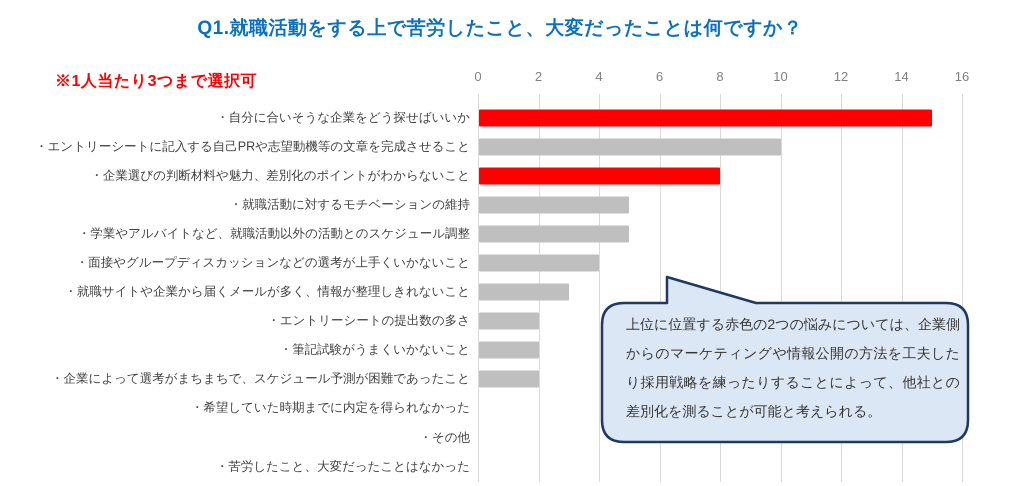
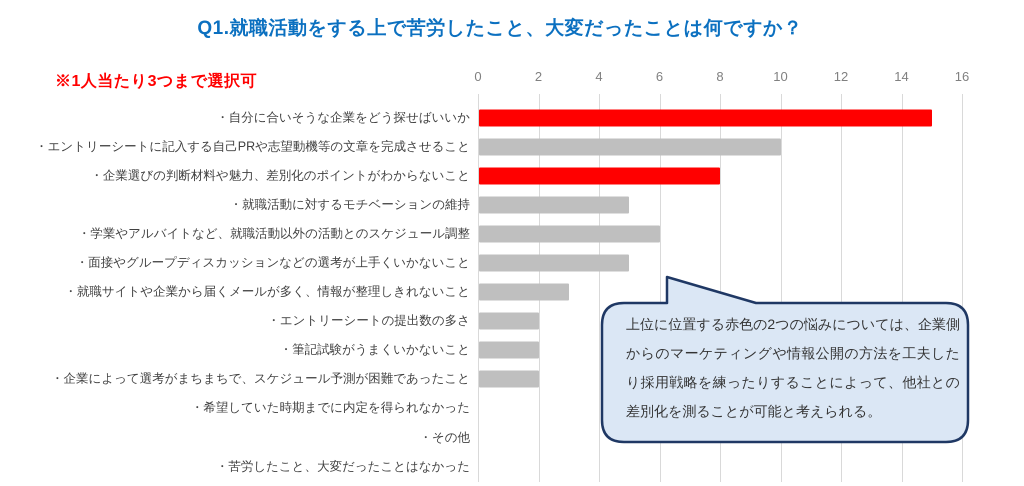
・学業やアルバイトなど、就職活動以外の活動とのスケジュール調整: 5 -> 6
・面接やグループディスカッションなどの選考が上手くいかないこと: 4 -> 5
